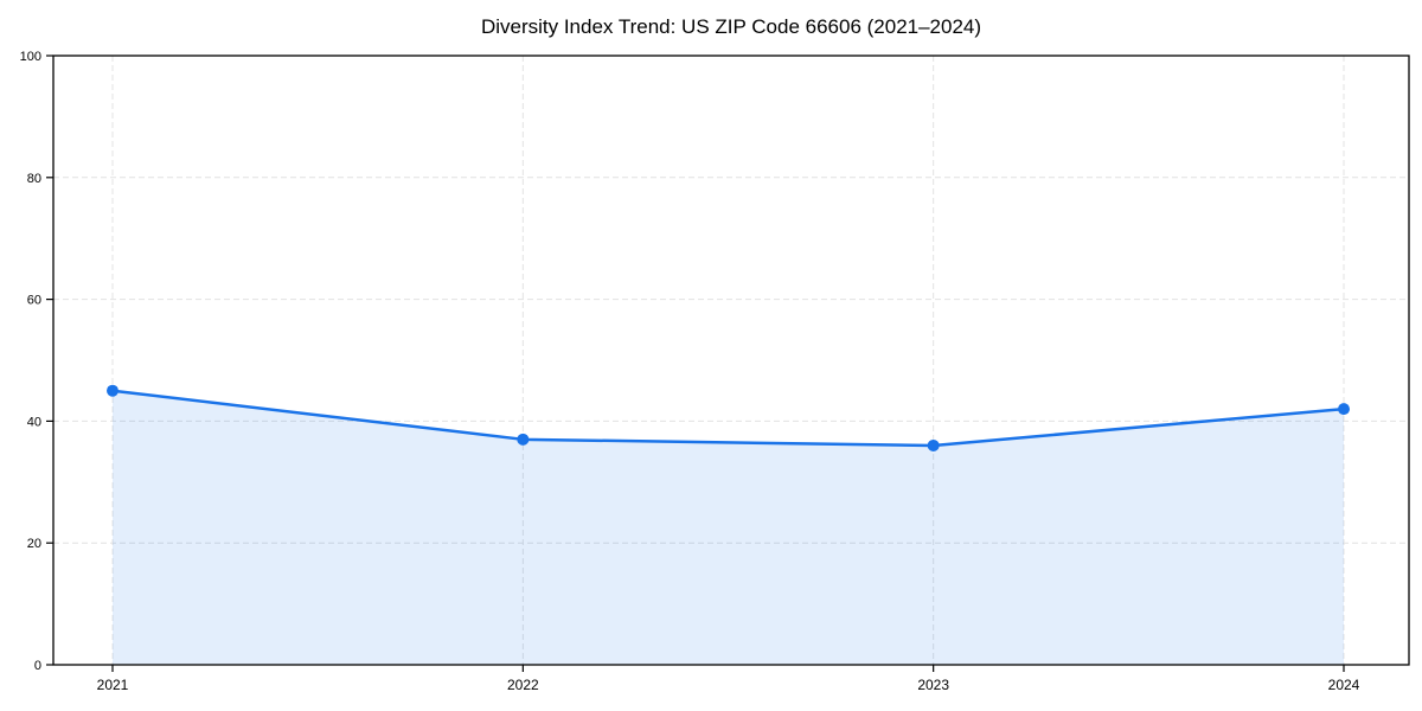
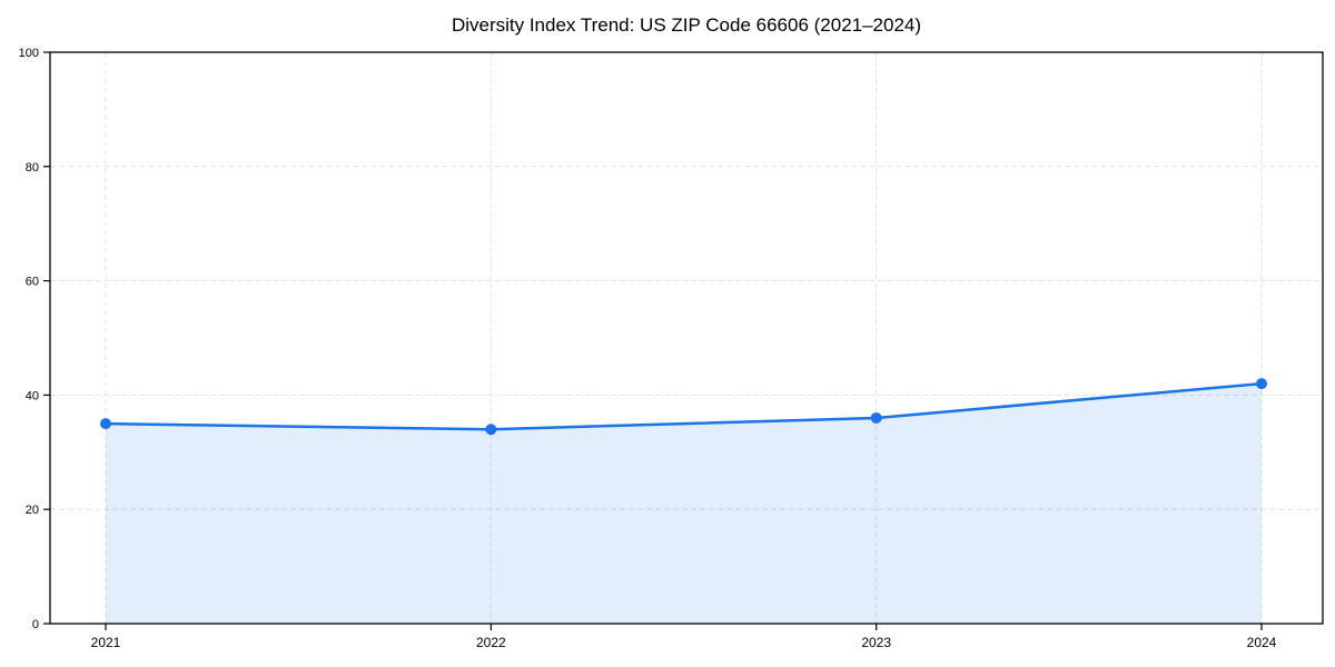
2021: 45 -> 35
2022: 37 -> 34
